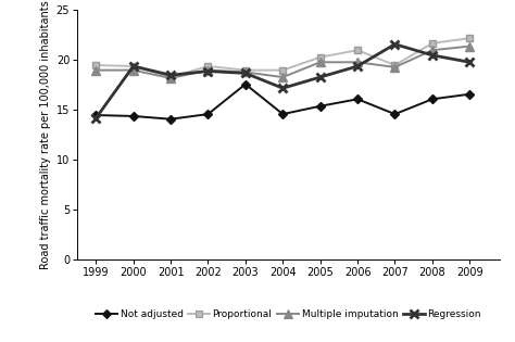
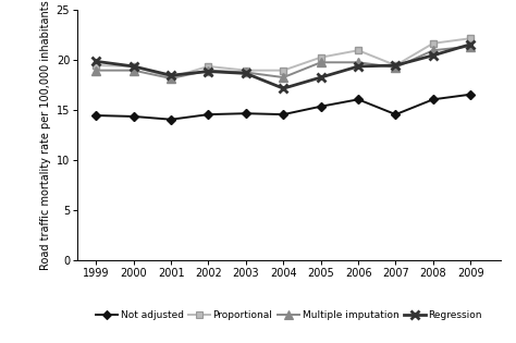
Regression/1999: 14.2 -> 19.9
Not adjusted/2003: 17.6 -> 14.7
Regression/2007: 21.6 -> 19.5
Regression/2009: 19.8 -> 21.6
